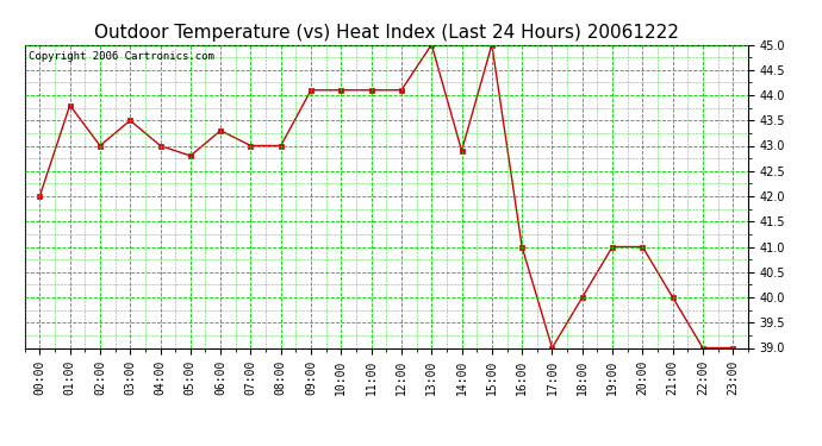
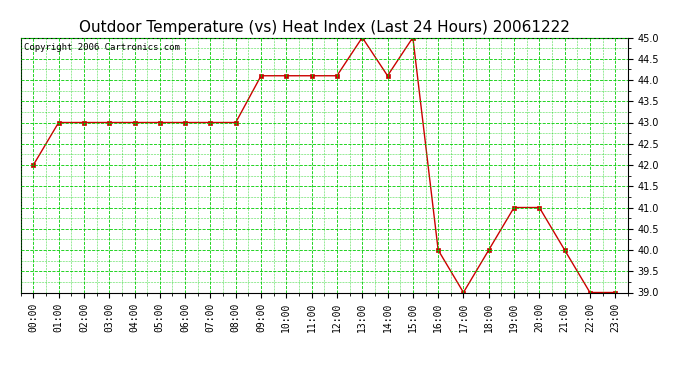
01:00: 43.8 -> 43.0
03:00: 43.5 -> 43.0
05:00: 42.8 -> 43.0
06:00: 43.3 -> 43.0
14:00: 42.9 -> 44.1
16:00: 41.0 -> 40.0
